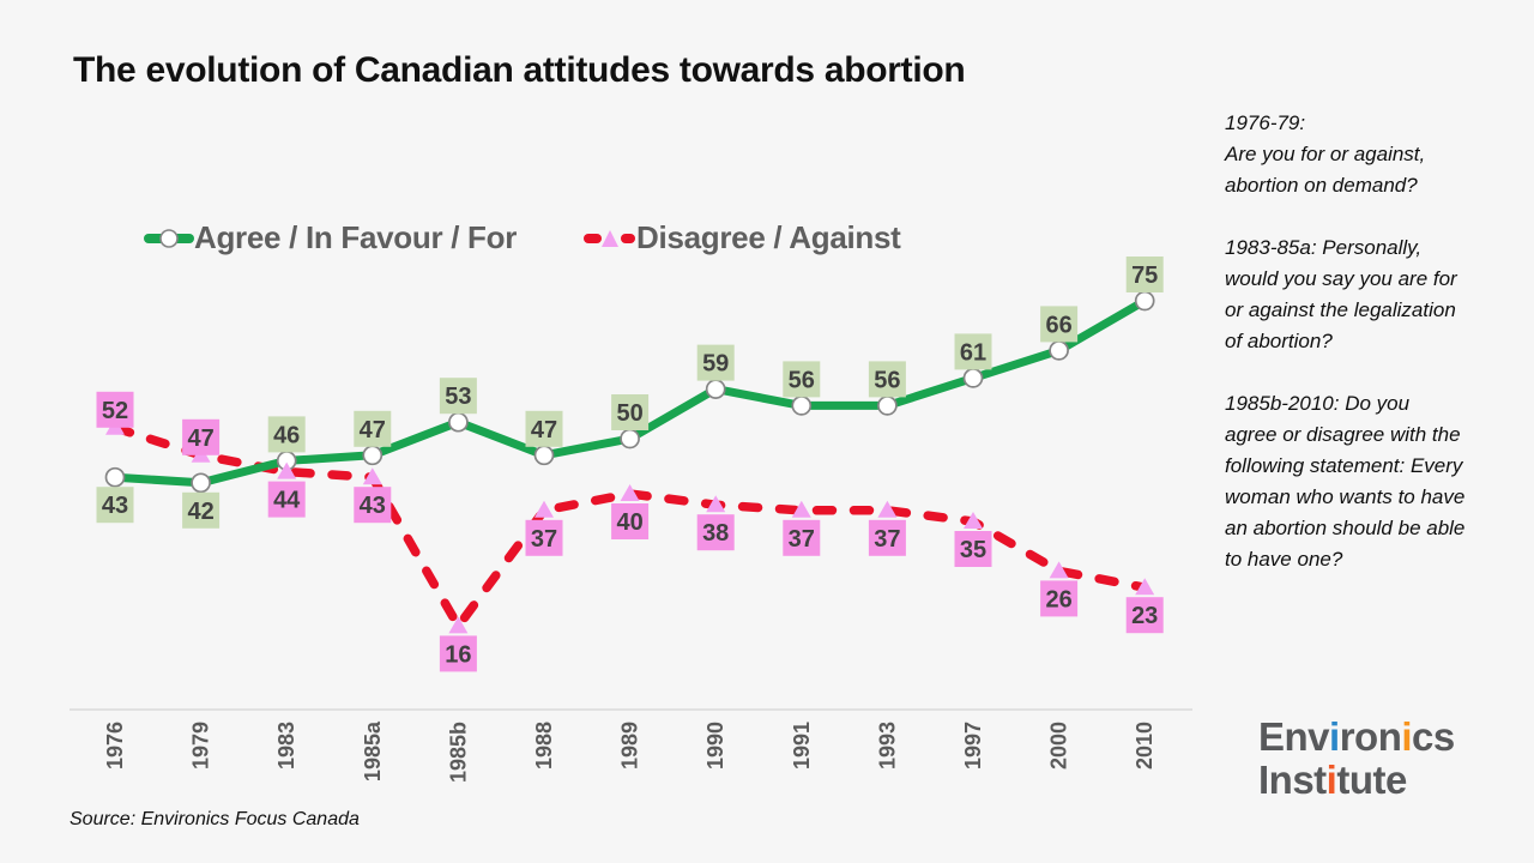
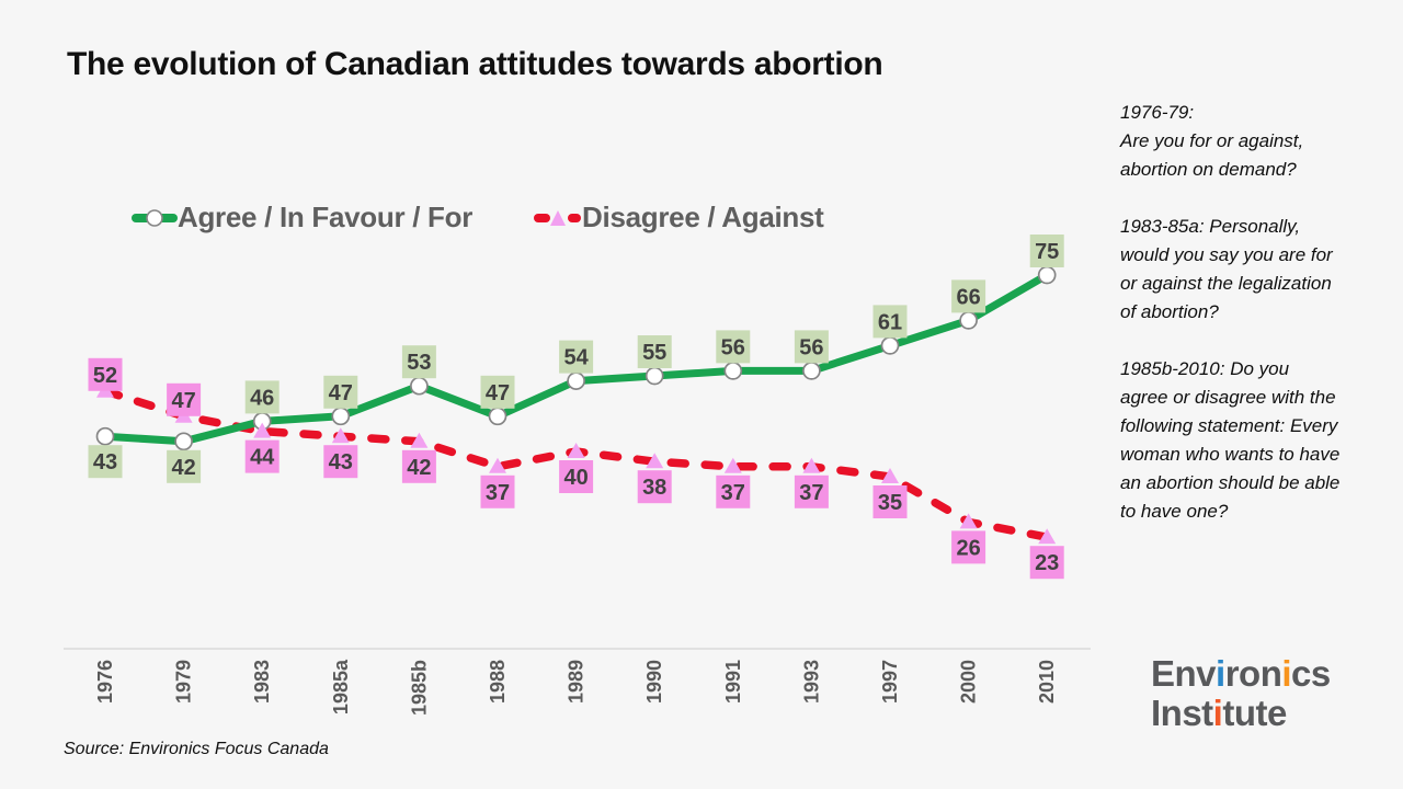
Disagree / Against/1985b: 16 -> 42
Agree / In Favour / For/1989: 50 -> 54
Agree / In Favour / For/1990: 59 -> 55
